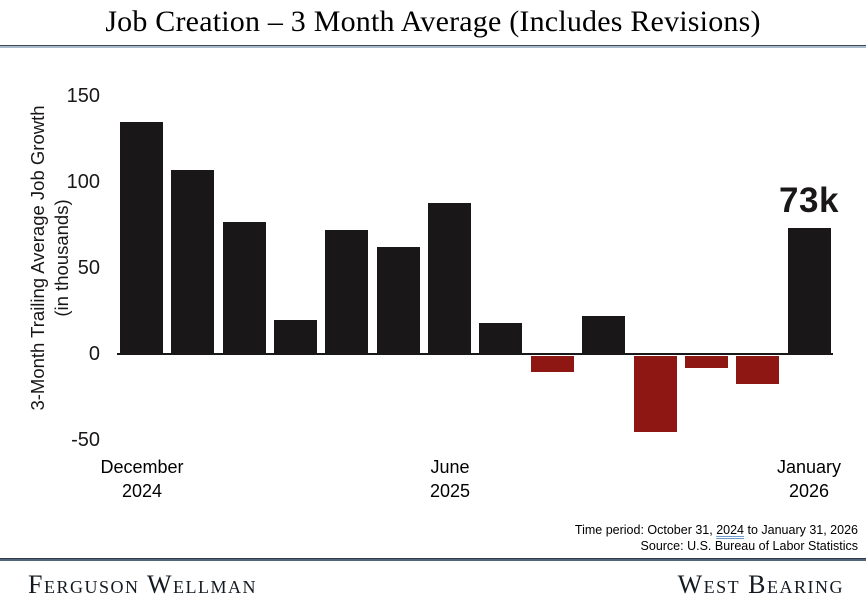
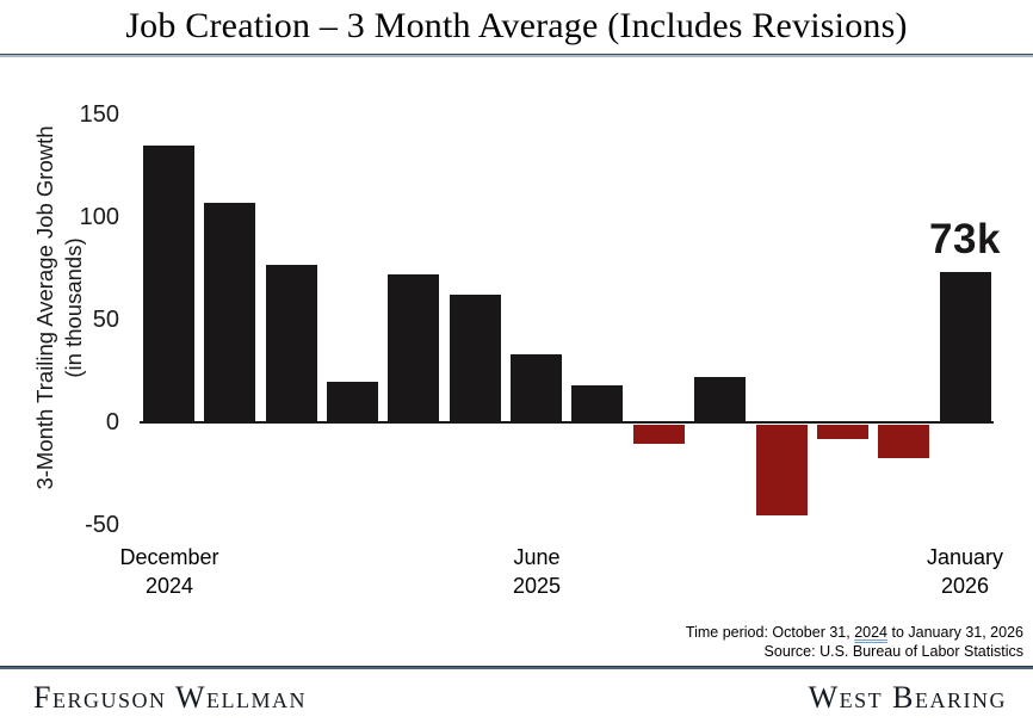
June 2025: 88 -> 33
